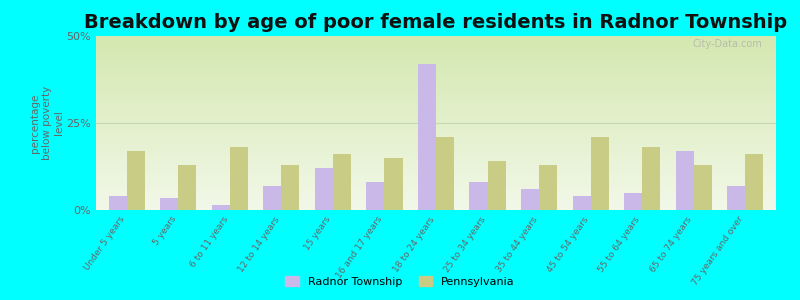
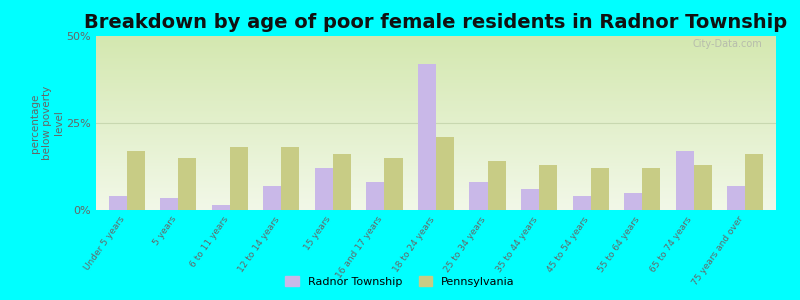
Pennsylvania/5 years: 13% -> 15%
Pennsylvania/12 to 14 years: 13% -> 18%
Pennsylvania/45 to 54 years: 21% -> 12%
Pennsylvania/55 to 64 years: 18% -> 12%
